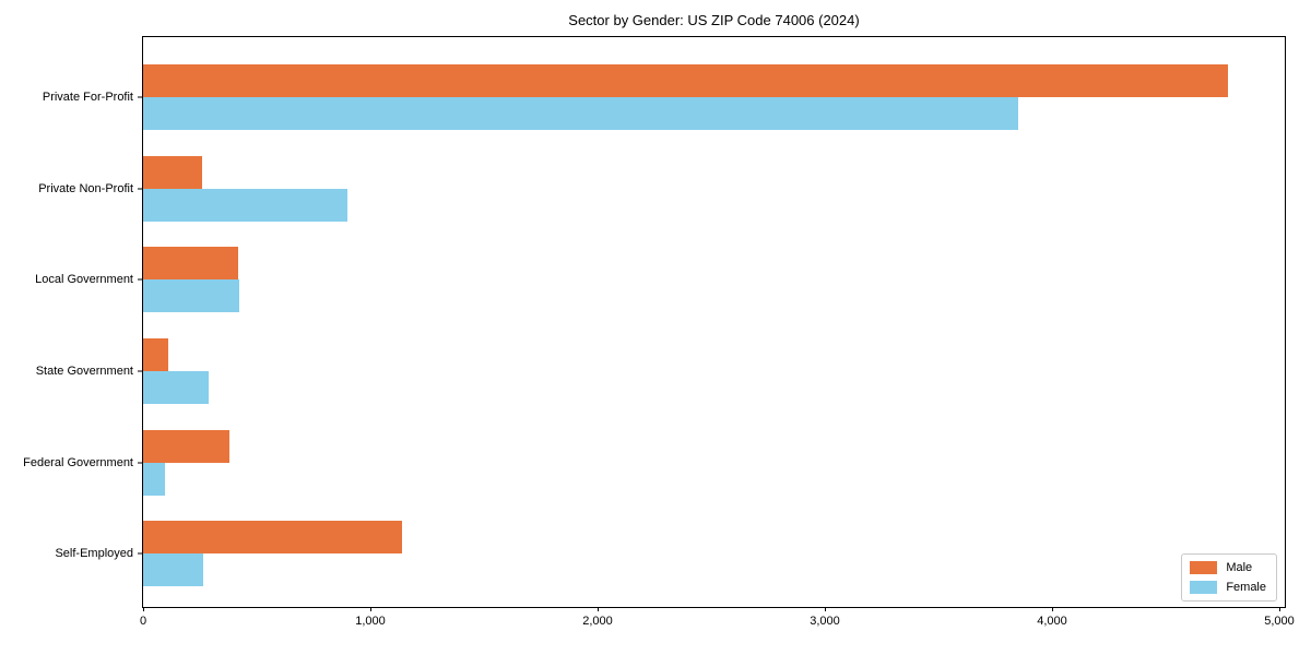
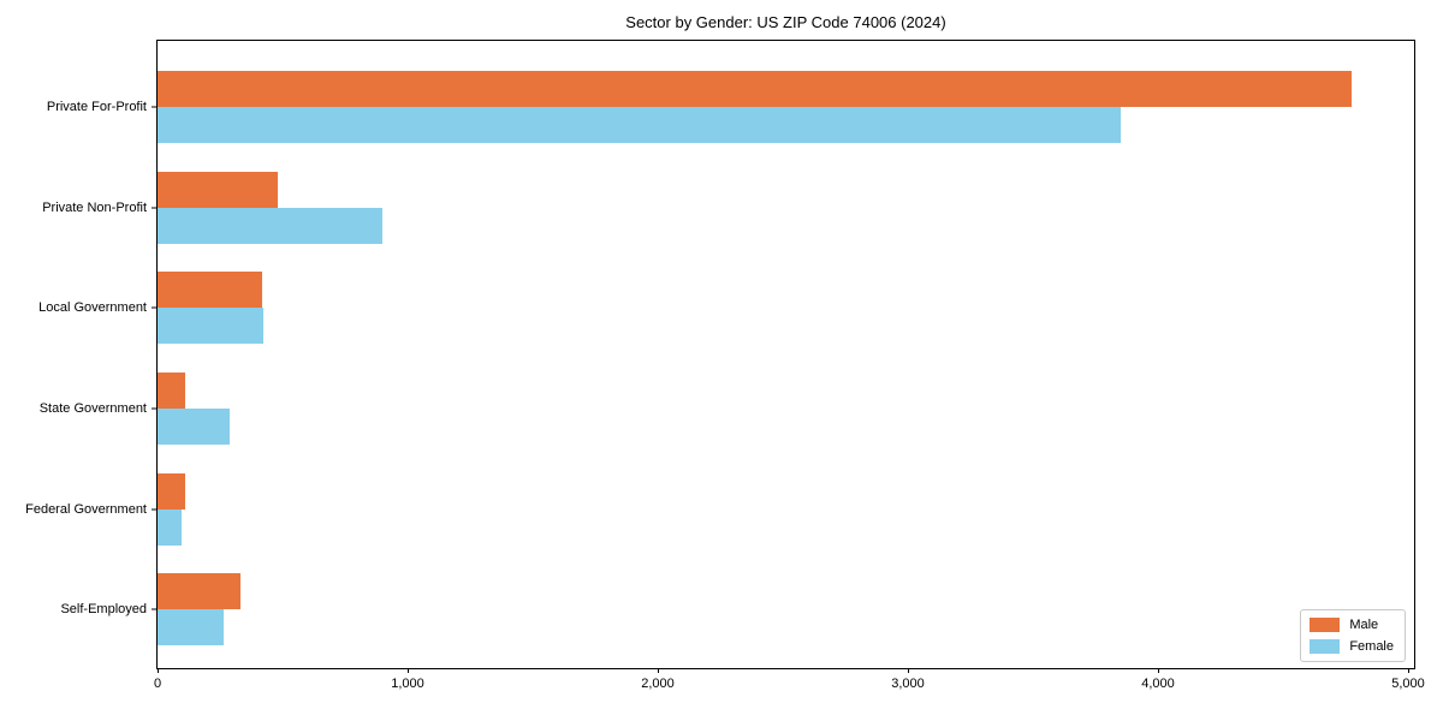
Male/Private Non-Profit: 260 -> 480
Male/Federal Government: 380 -> 110
Male/Self-Employed: 1140 -> 330
